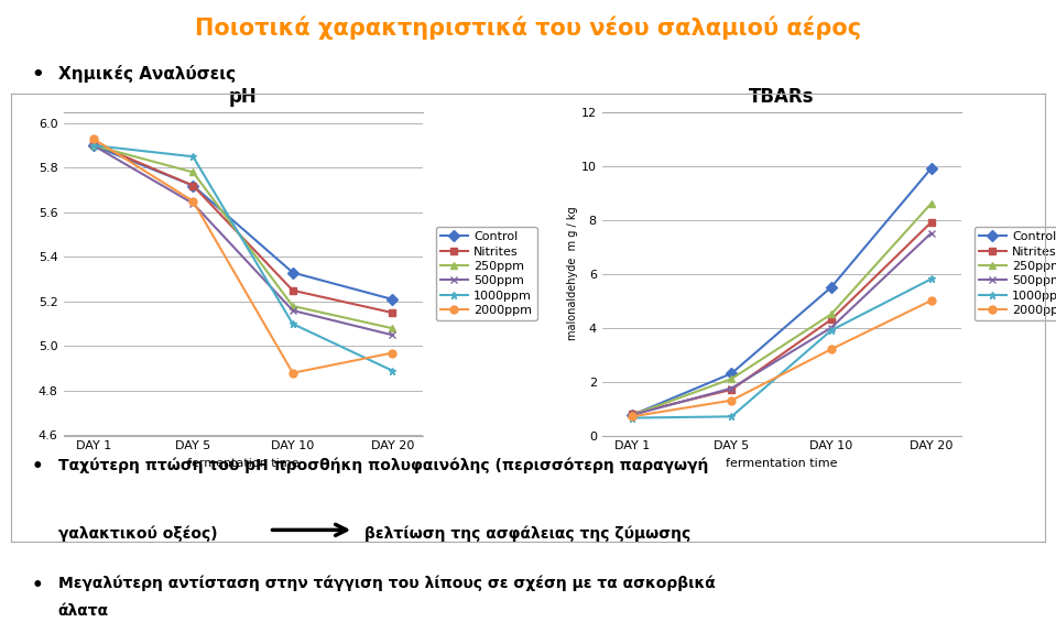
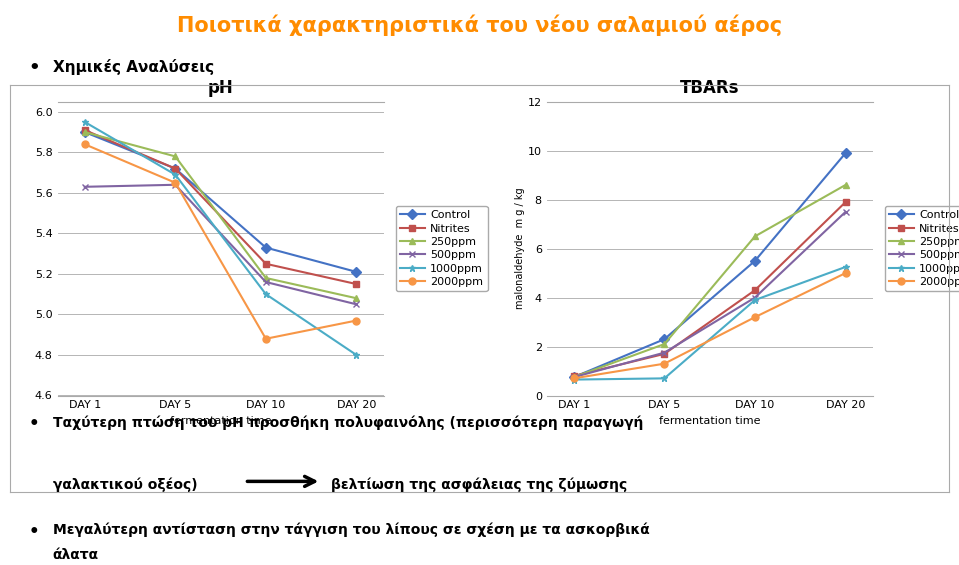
pH/500ppm/DAY 1: 5.90 -> 5.63
pH/1000ppm/DAY 1: 5.90 -> 5.95
pH/2000ppm/DAY 1: 5.93 -> 5.84
pH/1000ppm/DAY 5: 5.85 -> 5.69
pH/1000ppm/DAY 20: 4.89 -> 4.80
TBARs/250ppm/DAY 10: 4.50 -> 6.50
TBARs/1000ppm/DAY 20: 5.80 -> 5.25
